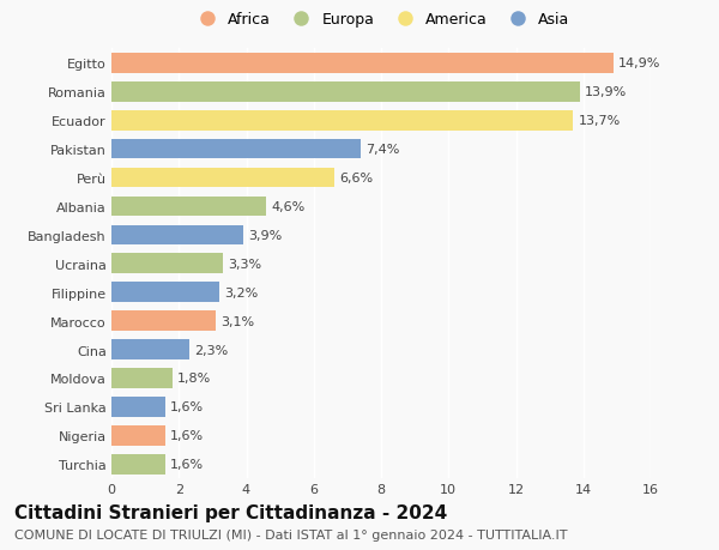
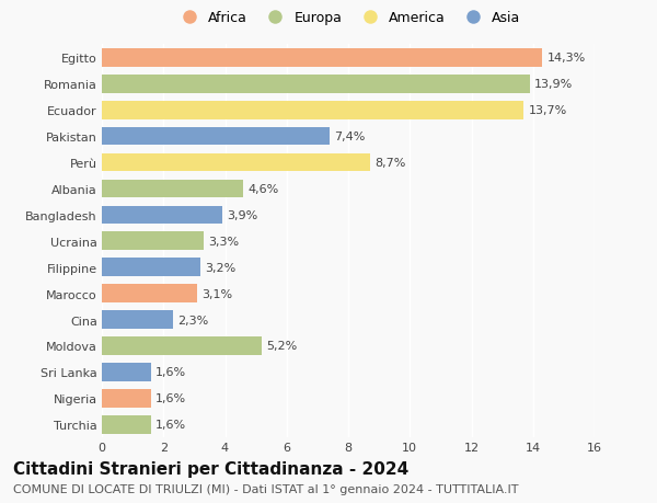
Egitto: 14,9% -> 14,3%
Perù: 6,6% -> 8,7%
Moldova: 1,8% -> 5,2%
